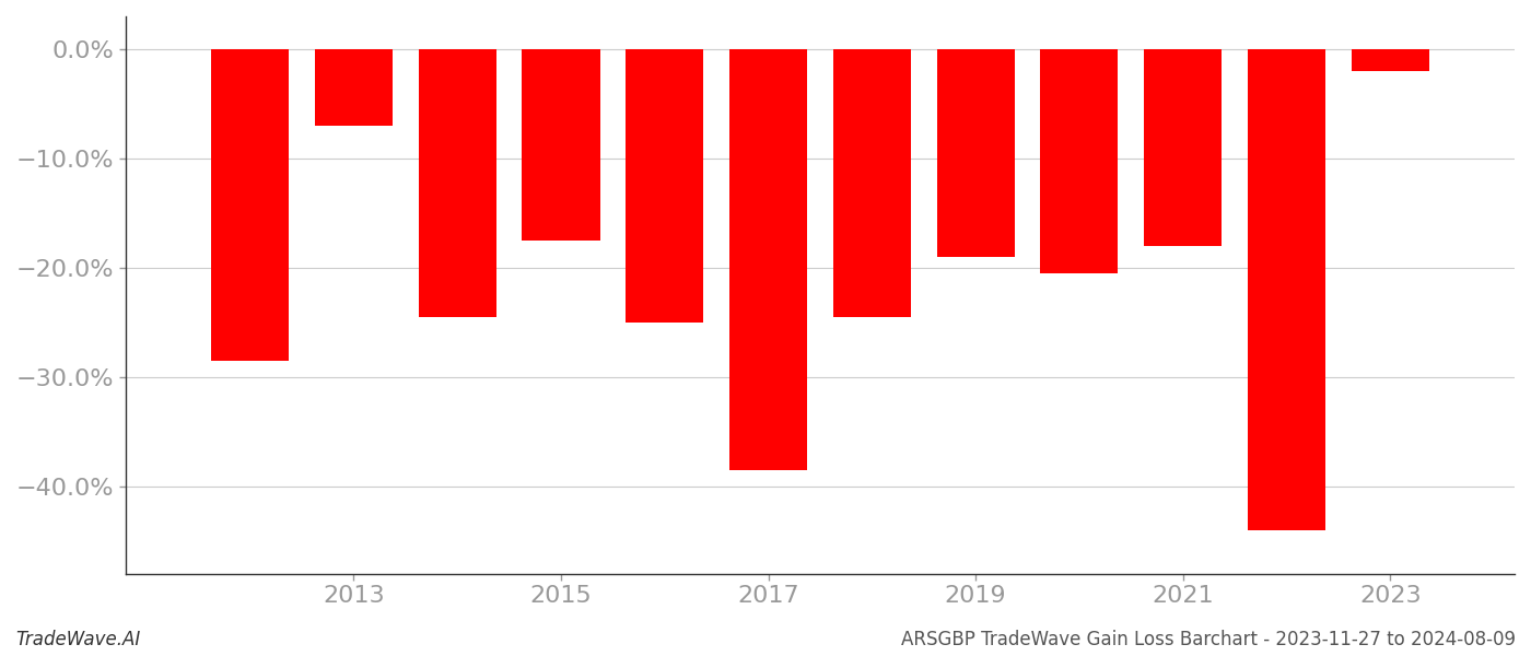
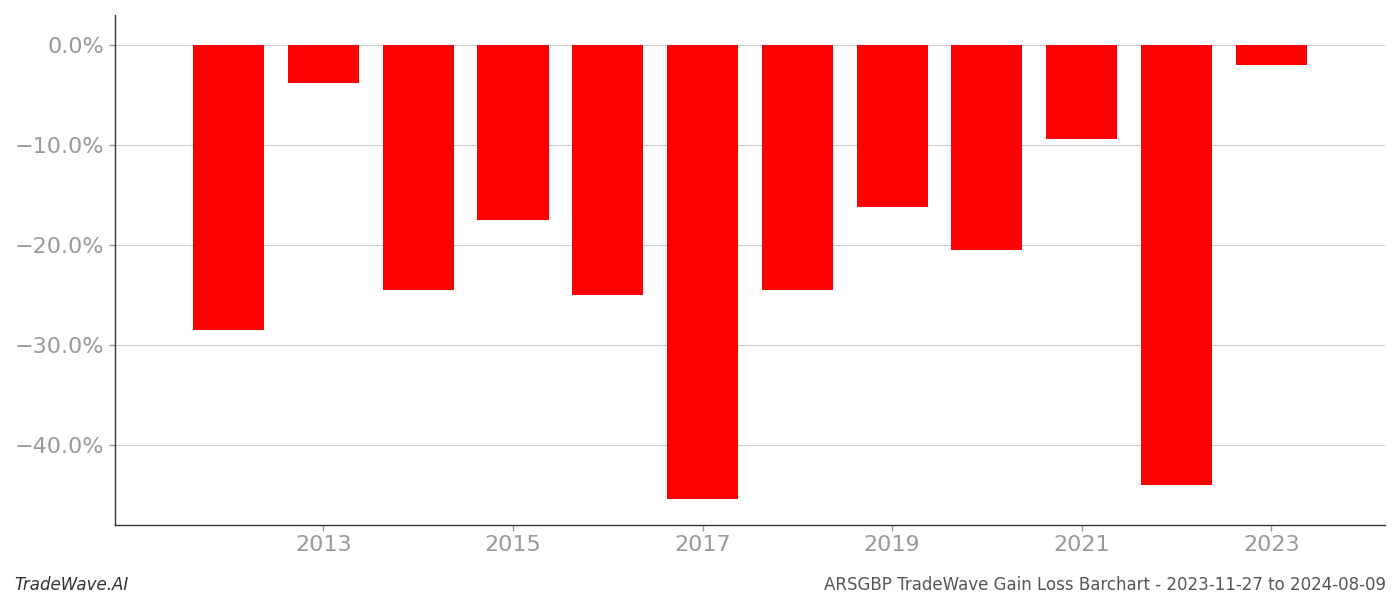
2013: -7.0% -> -3.8%
2017: -38.5% -> -45.4%
2019: -19.0% -> -16.2%
2021: -18.0% -> -9.4%
